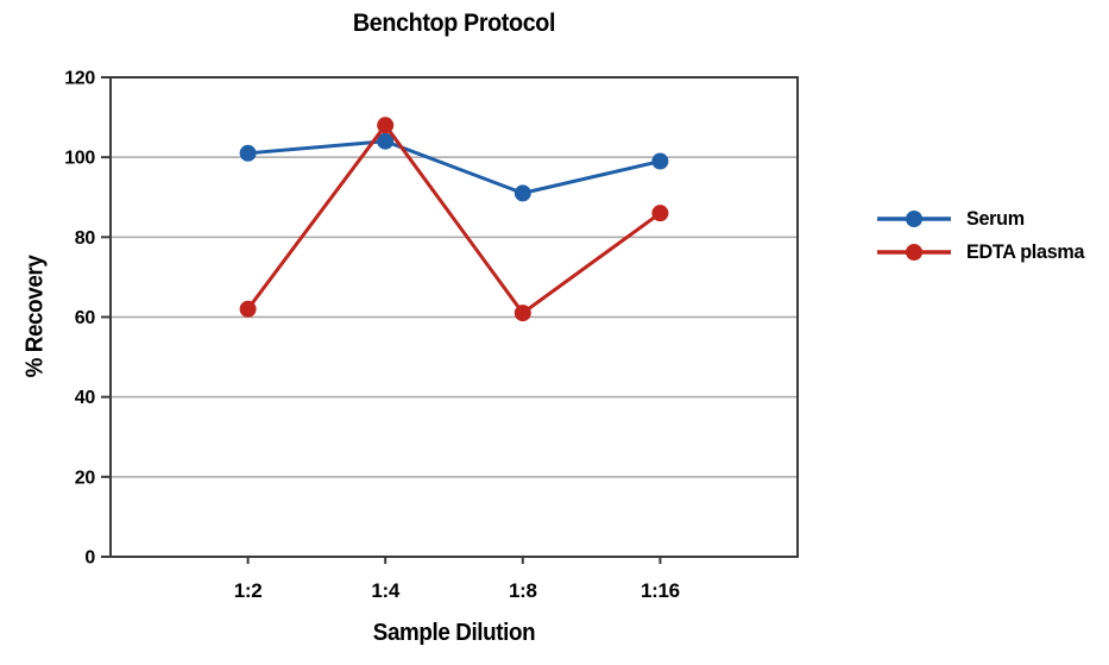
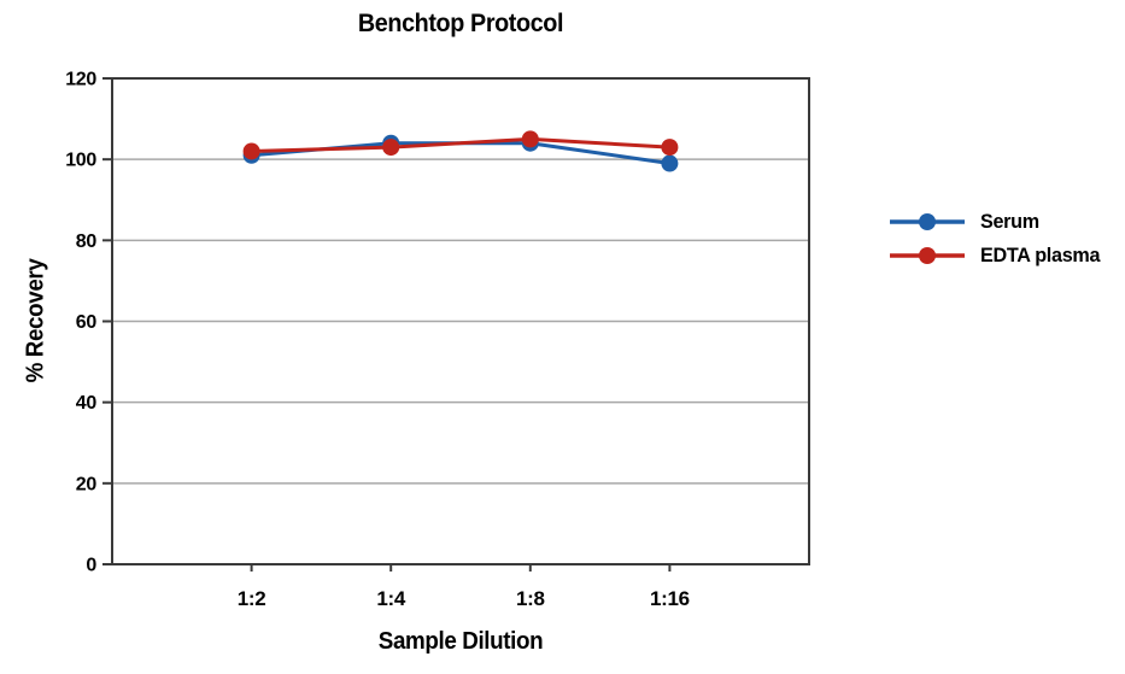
EDTA plasma/1:2: 62 -> 102
EDTA plasma/1:4: 108 -> 103
Serum/1:8: 91 -> 104
EDTA plasma/1:8: 61 -> 105
EDTA plasma/1:16: 86 -> 103
